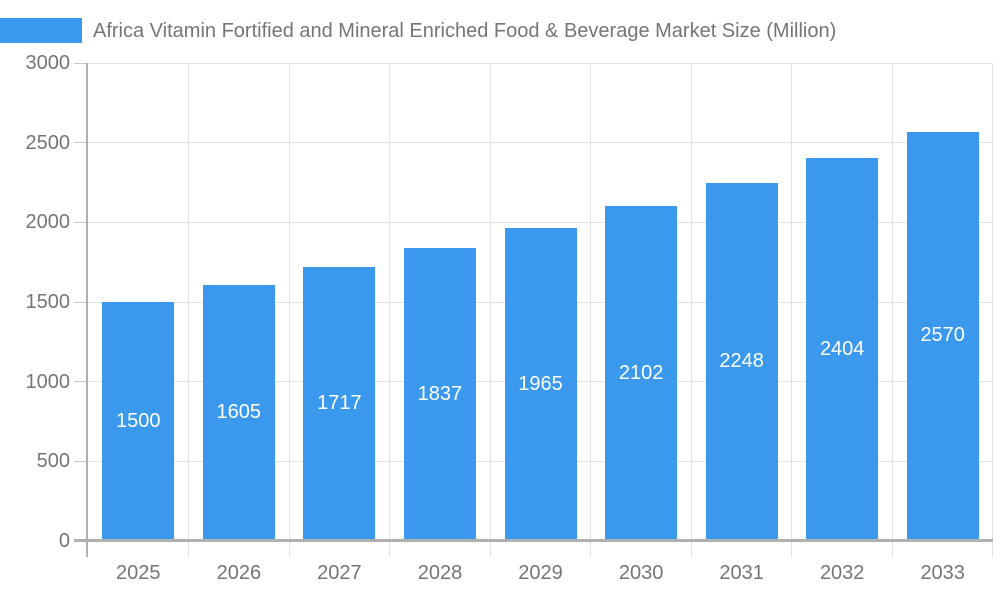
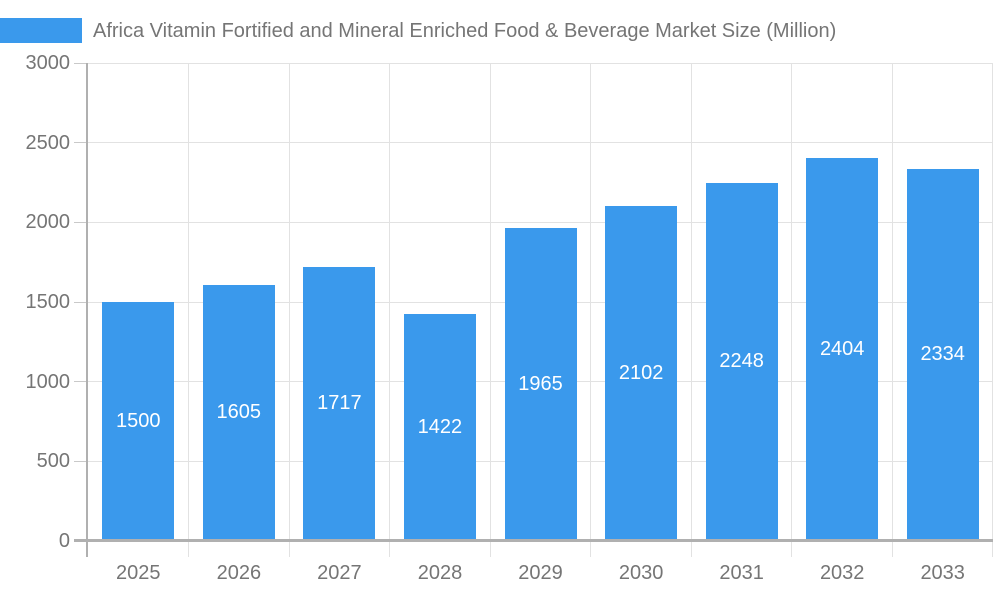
2028: 1837 -> 1422
2033: 2570 -> 2334
